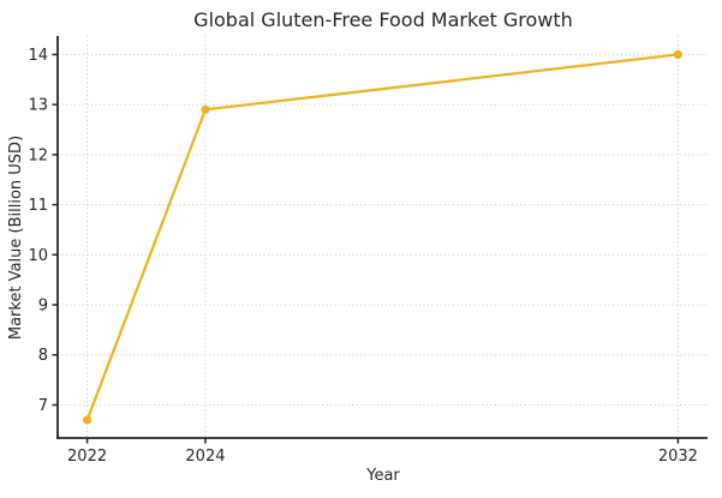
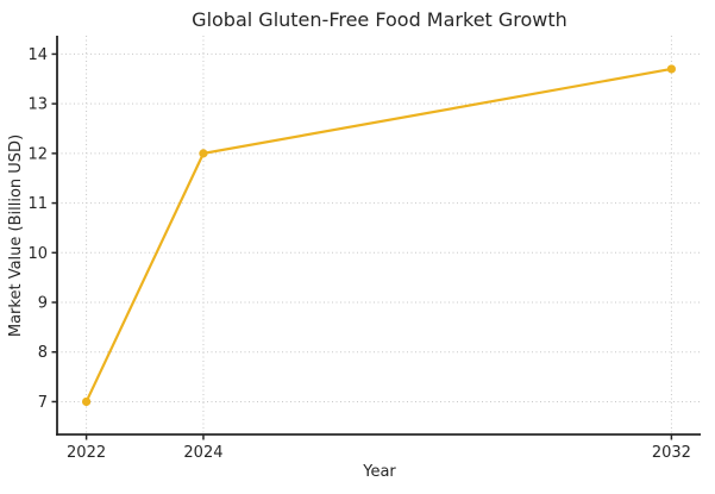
2022: 6.7 -> 7.0
2024: 12.9 -> 12.0
2032: 14.0 -> 13.7
